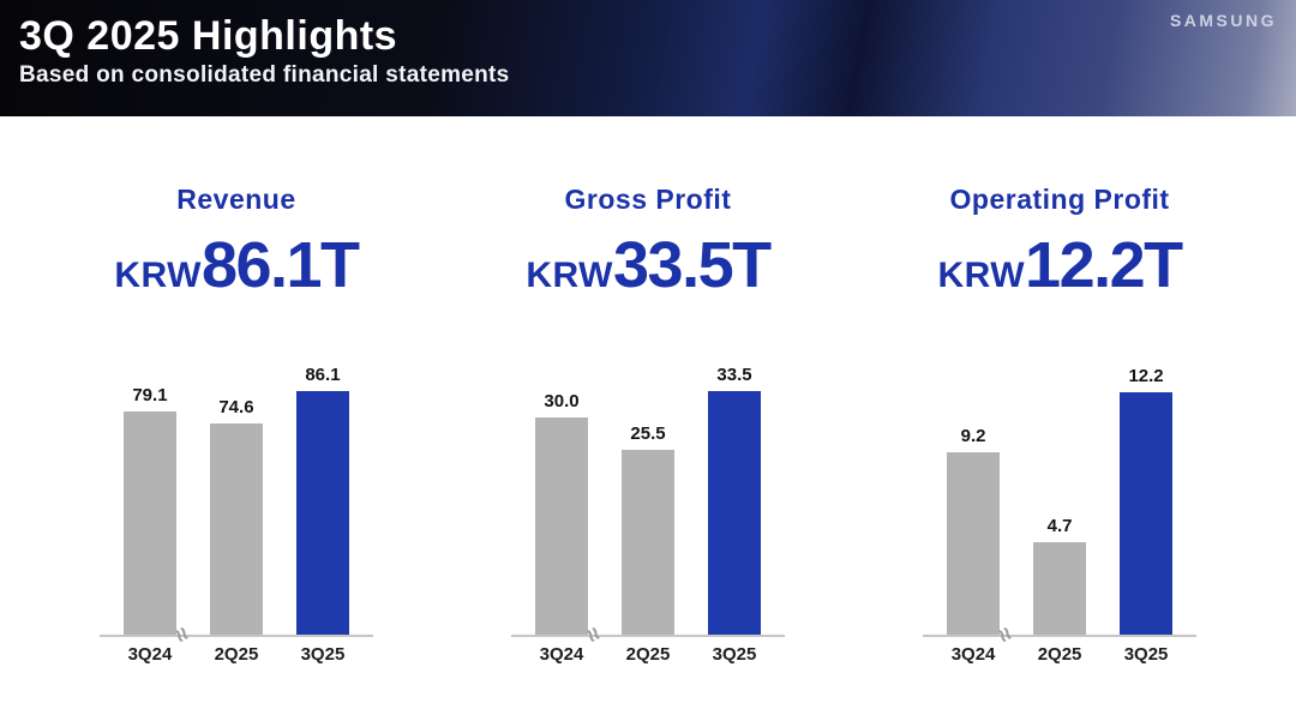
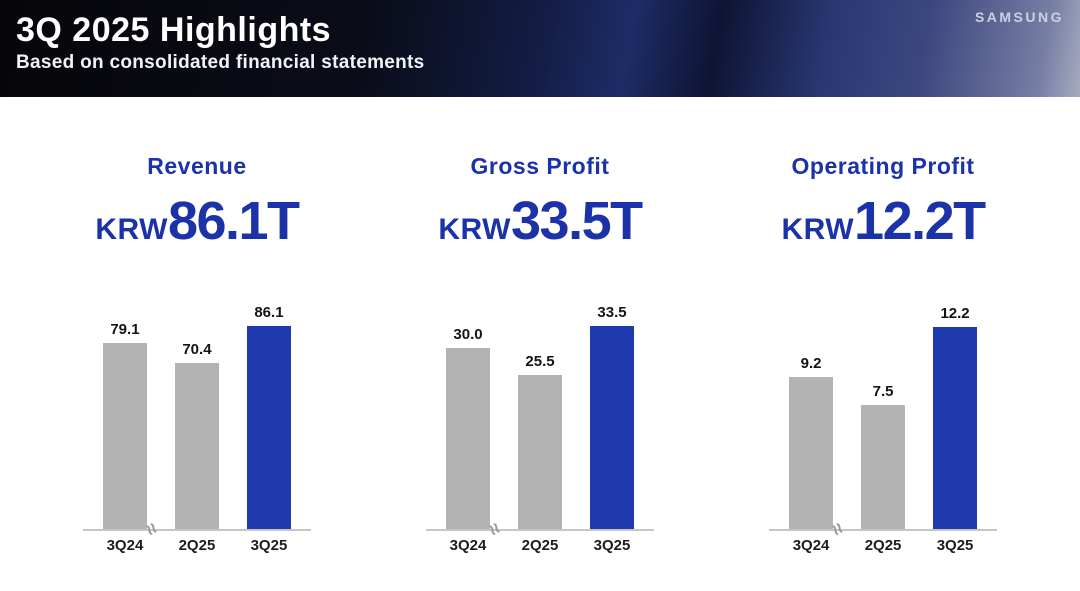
Revenue/2Q25: 74.6 -> 70.4
Operating Profit/2Q25: 4.7 -> 7.5
